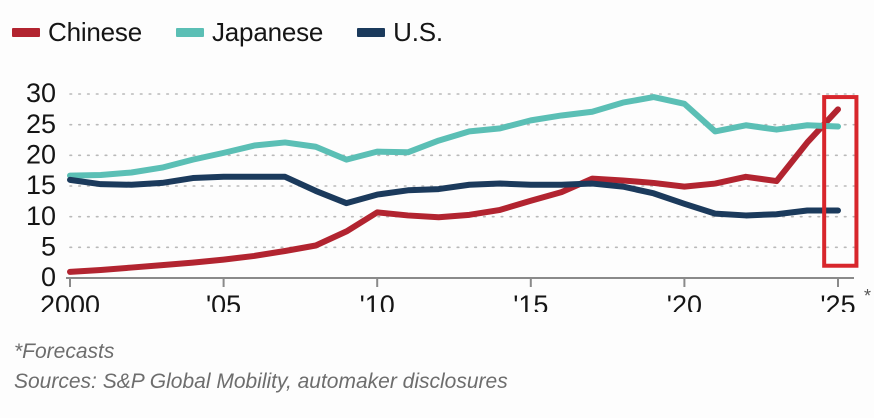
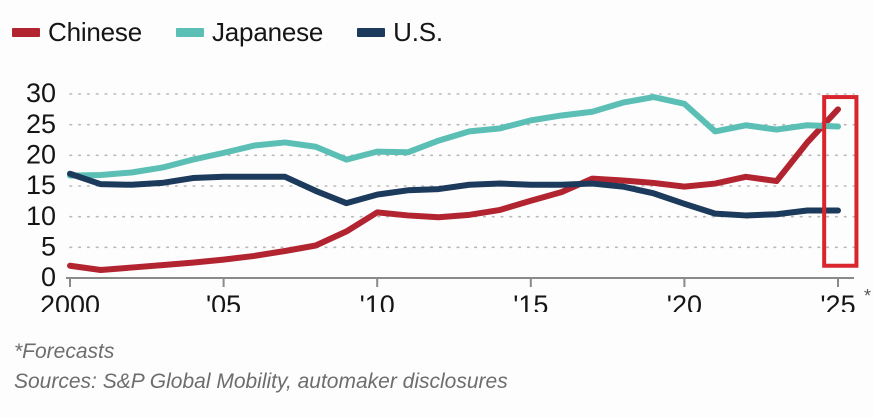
Chinese/2000: 1 -> 2
U.S./2000: 16 -> 17
